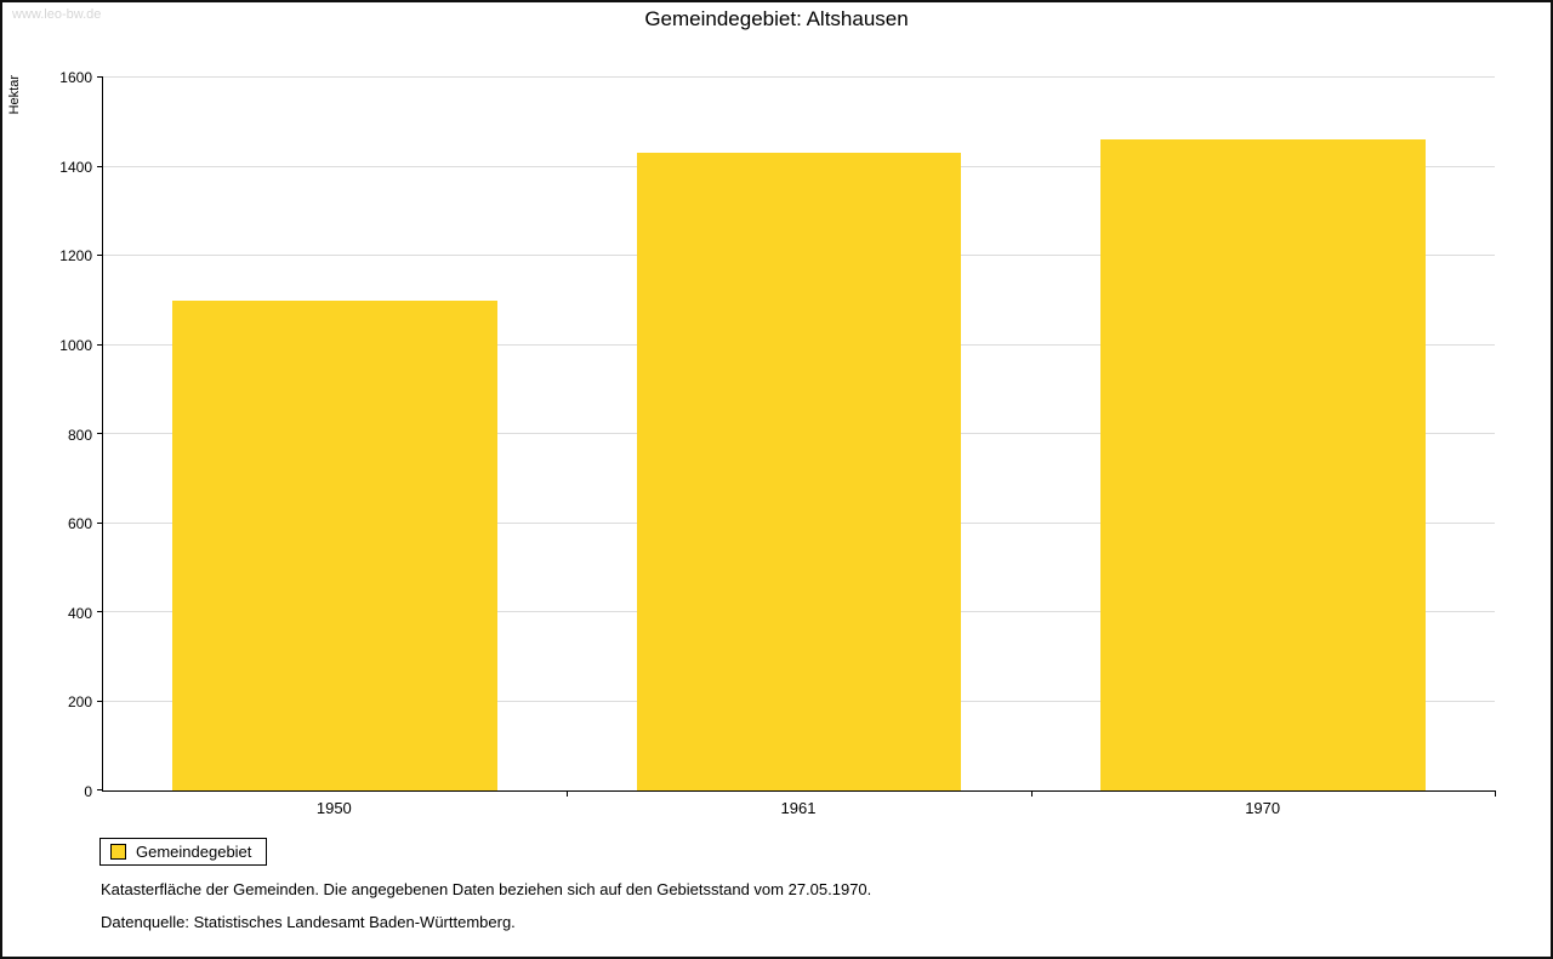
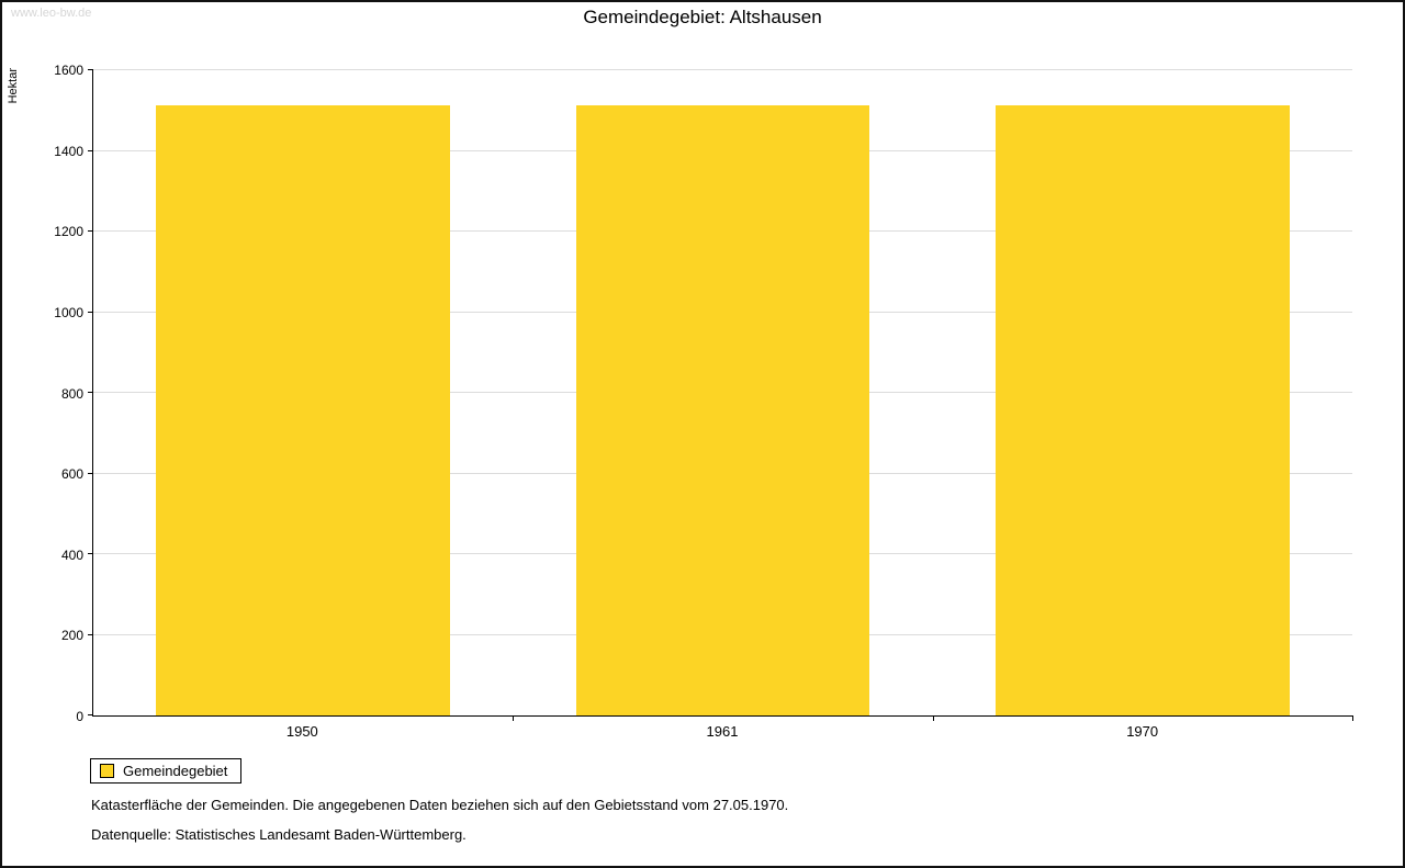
1950: 1100 -> 1510
1961: 1430 -> 1510
1970: 1460 -> 1510
